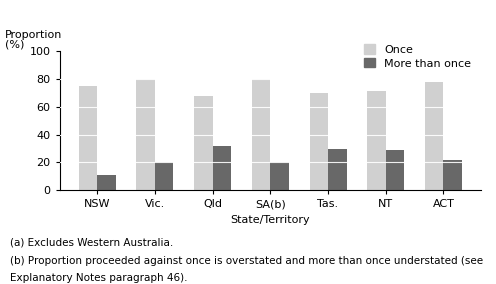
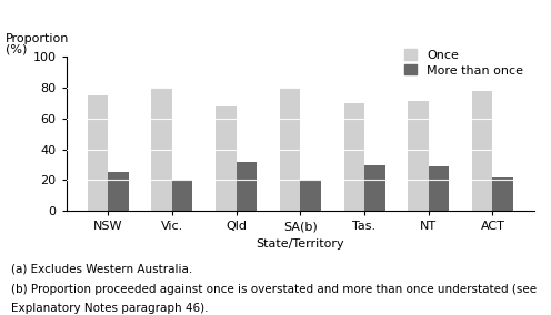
More than once/NSW: 11 -> 25
